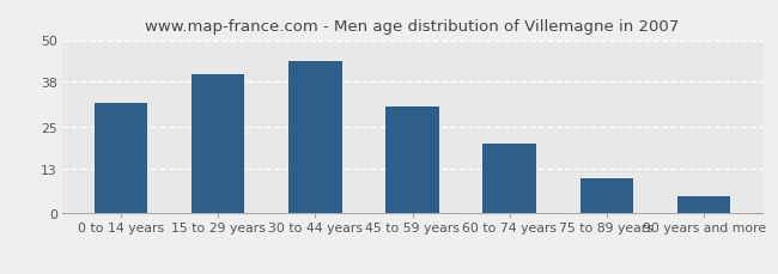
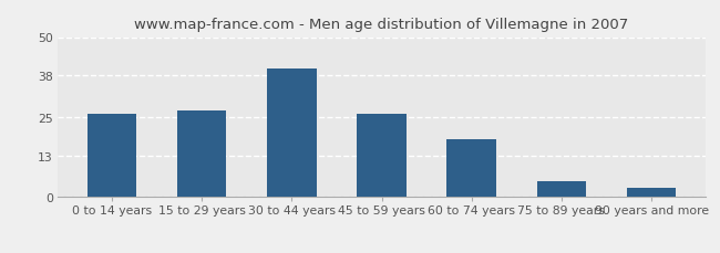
0 to 14 years: 32 -> 26
15 to 29 years: 40 -> 27
30 to 44 years: 44 -> 40
45 to 59 years: 31 -> 26
60 to 74 years: 20 -> 18
75 to 89 years: 10 -> 5
90 years and more: 5 -> 3
